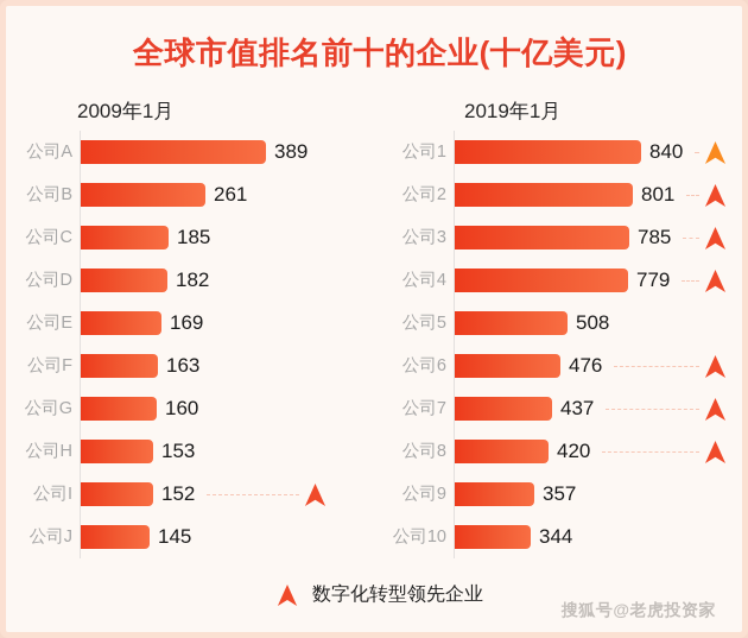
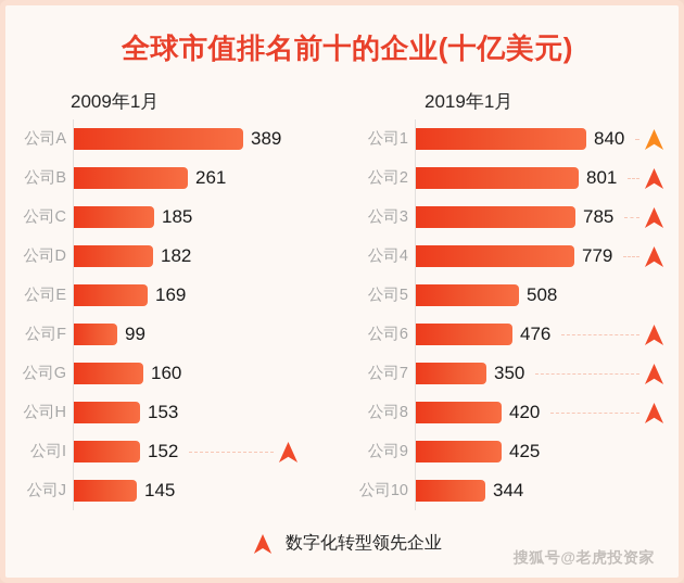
2009年1月/公司F: 163 -> 99
2019年1月/公司7: 437 -> 350
2019年1月/公司9: 357 -> 425
